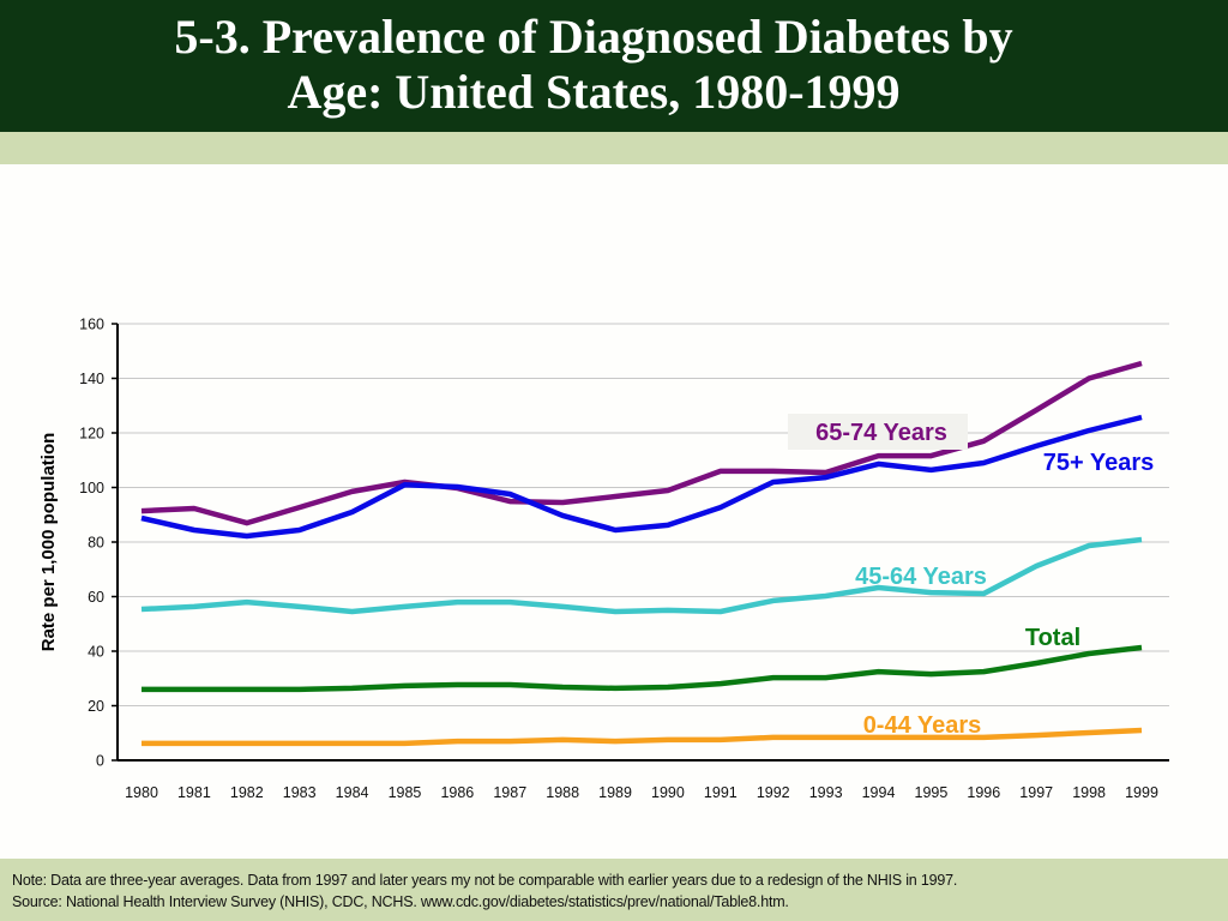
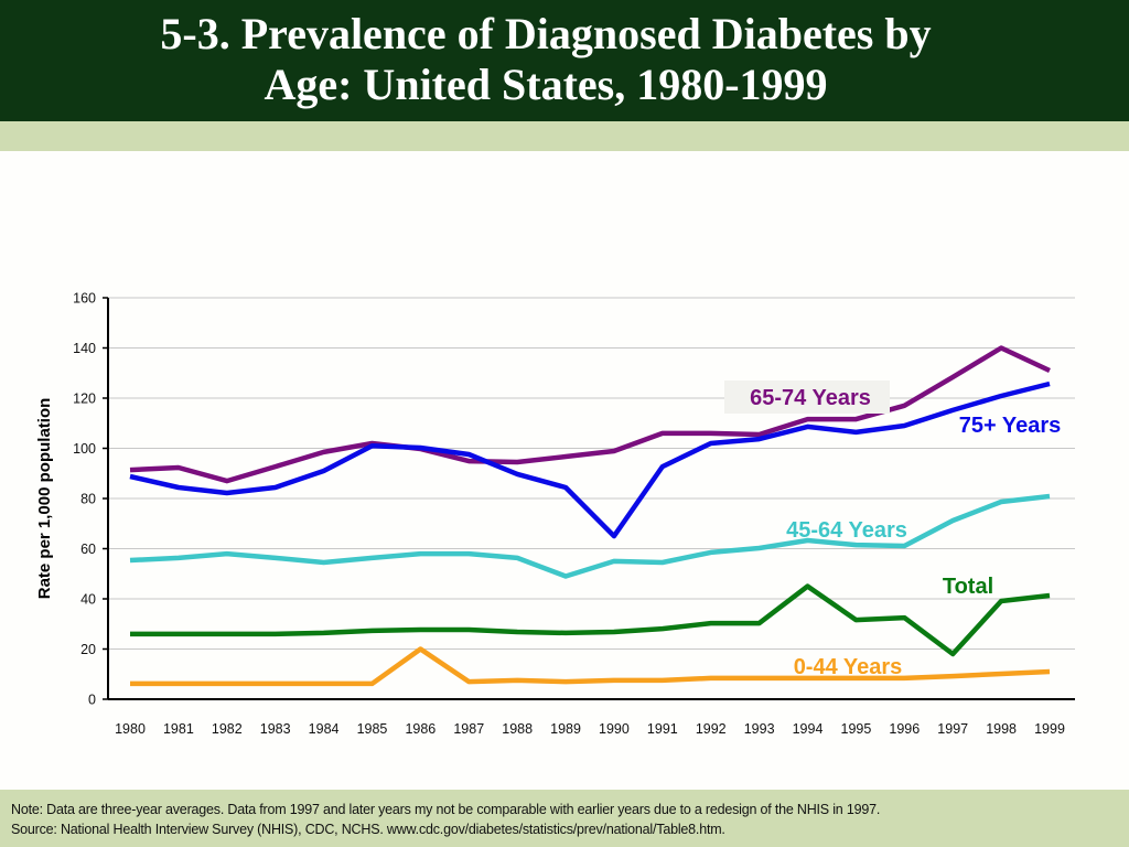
0-44 Years/1986: 7 -> 20
45-64 Years/1989: 54 -> 49
75+ Years/1990: 86 -> 65
Total/1994: 32 -> 45
Total/1997: 36 -> 18
65-74 Years/1999: 146 -> 131
